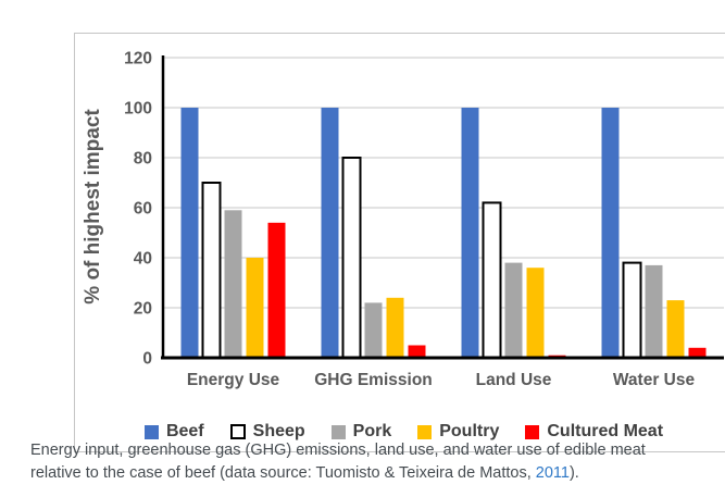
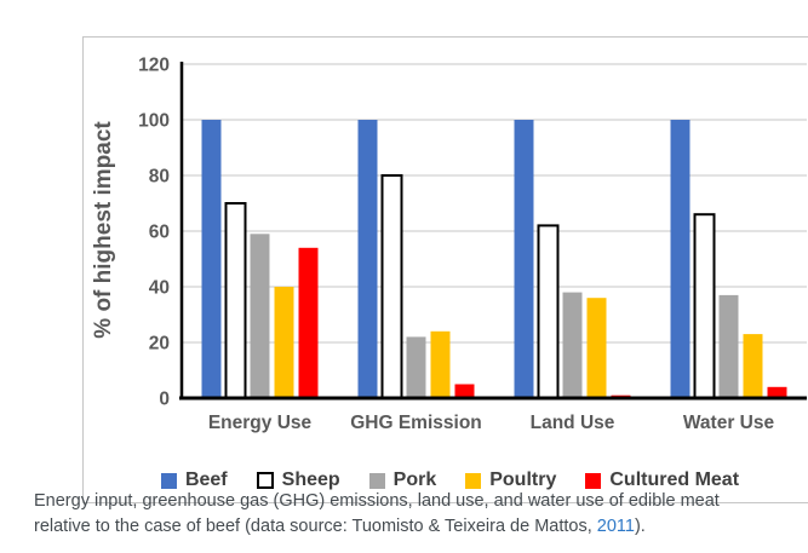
Sheep/Water Use: 38 -> 66
